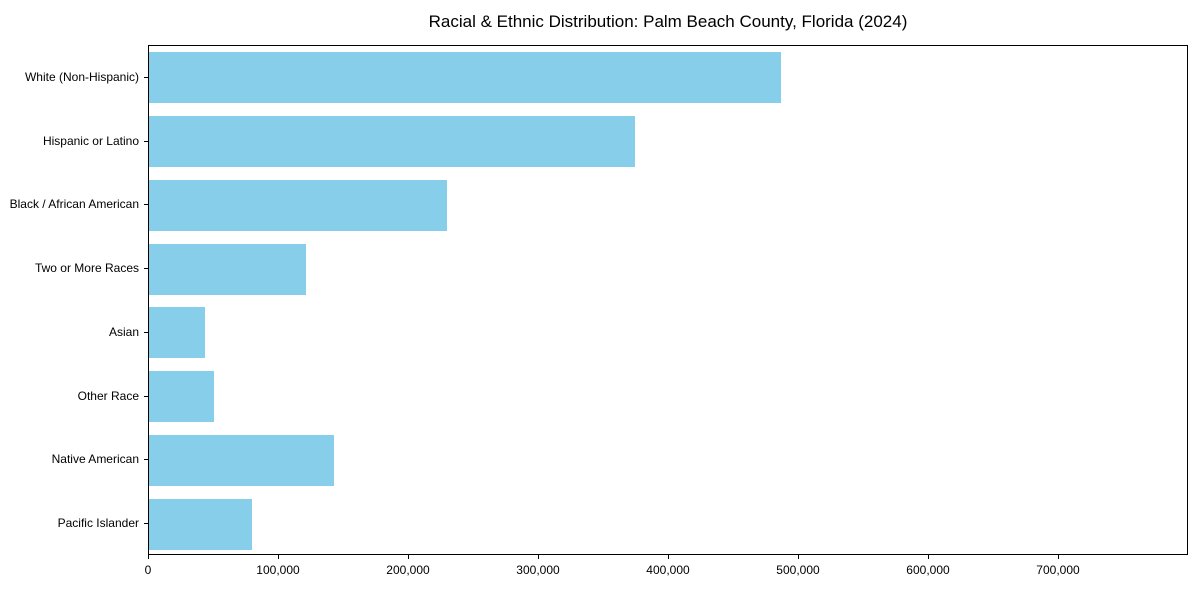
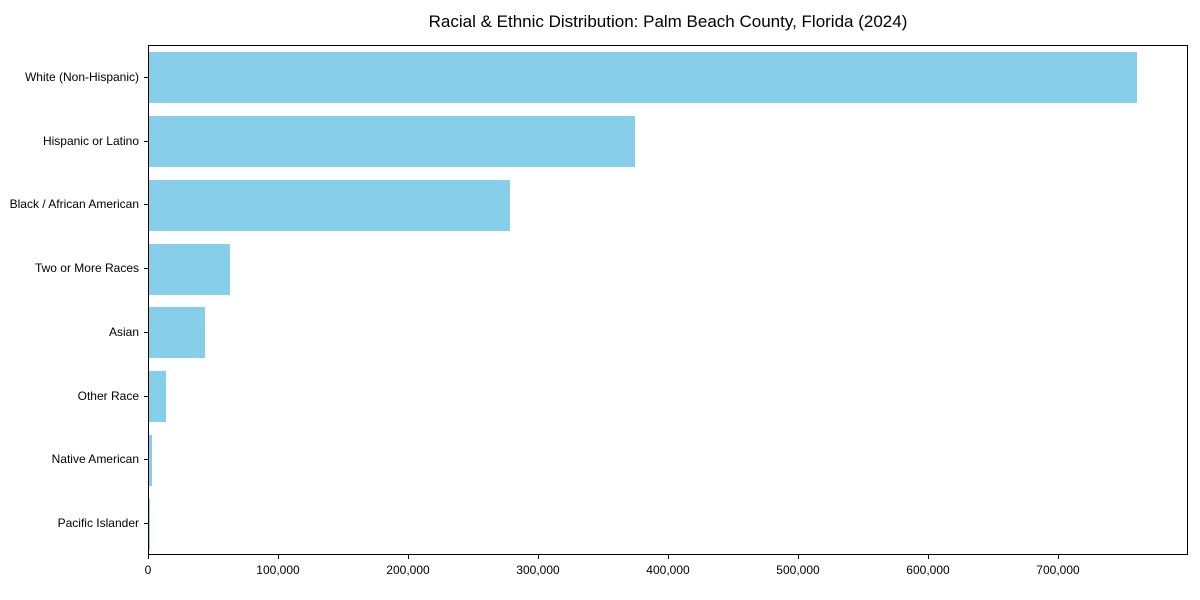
White (Non-Hispanic): 486000 -> 760000
Black / African American: 229000 -> 278000
Two or More Races: 121000 -> 62000
Other Race: 50000 -> 13000
Native American: 142000 -> 2000
Pacific Islander: 79000 -> 1000
